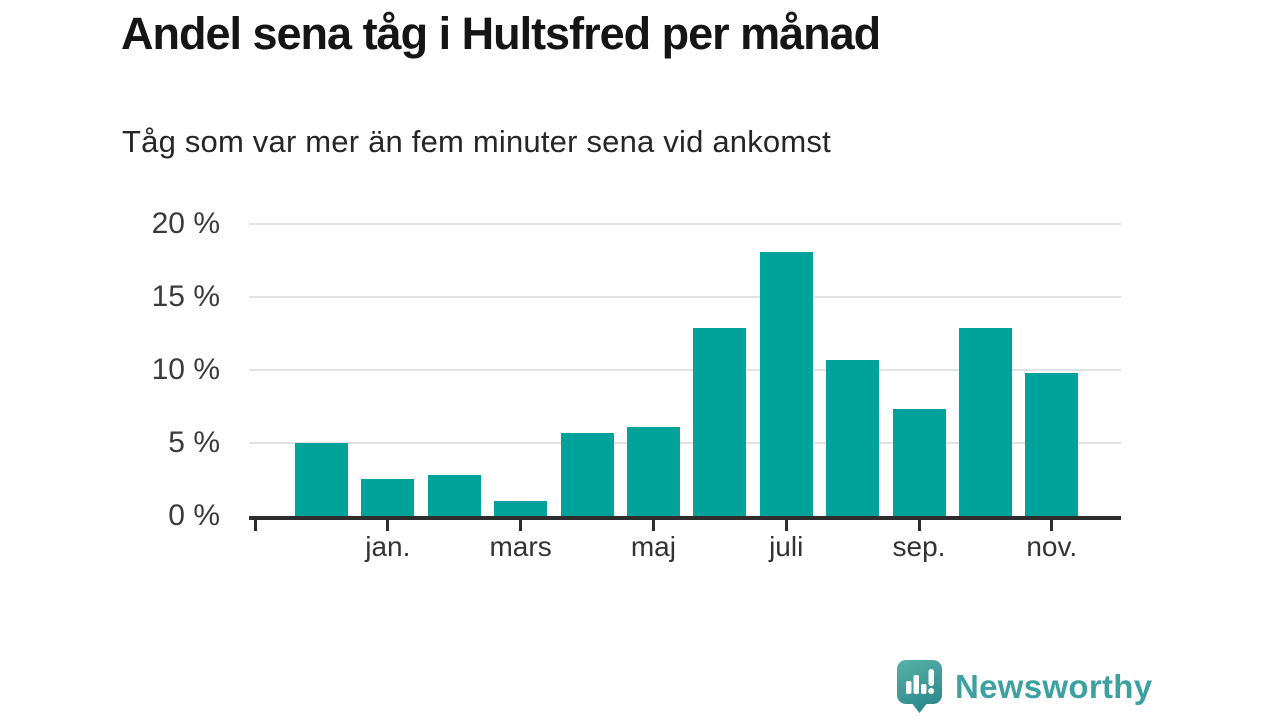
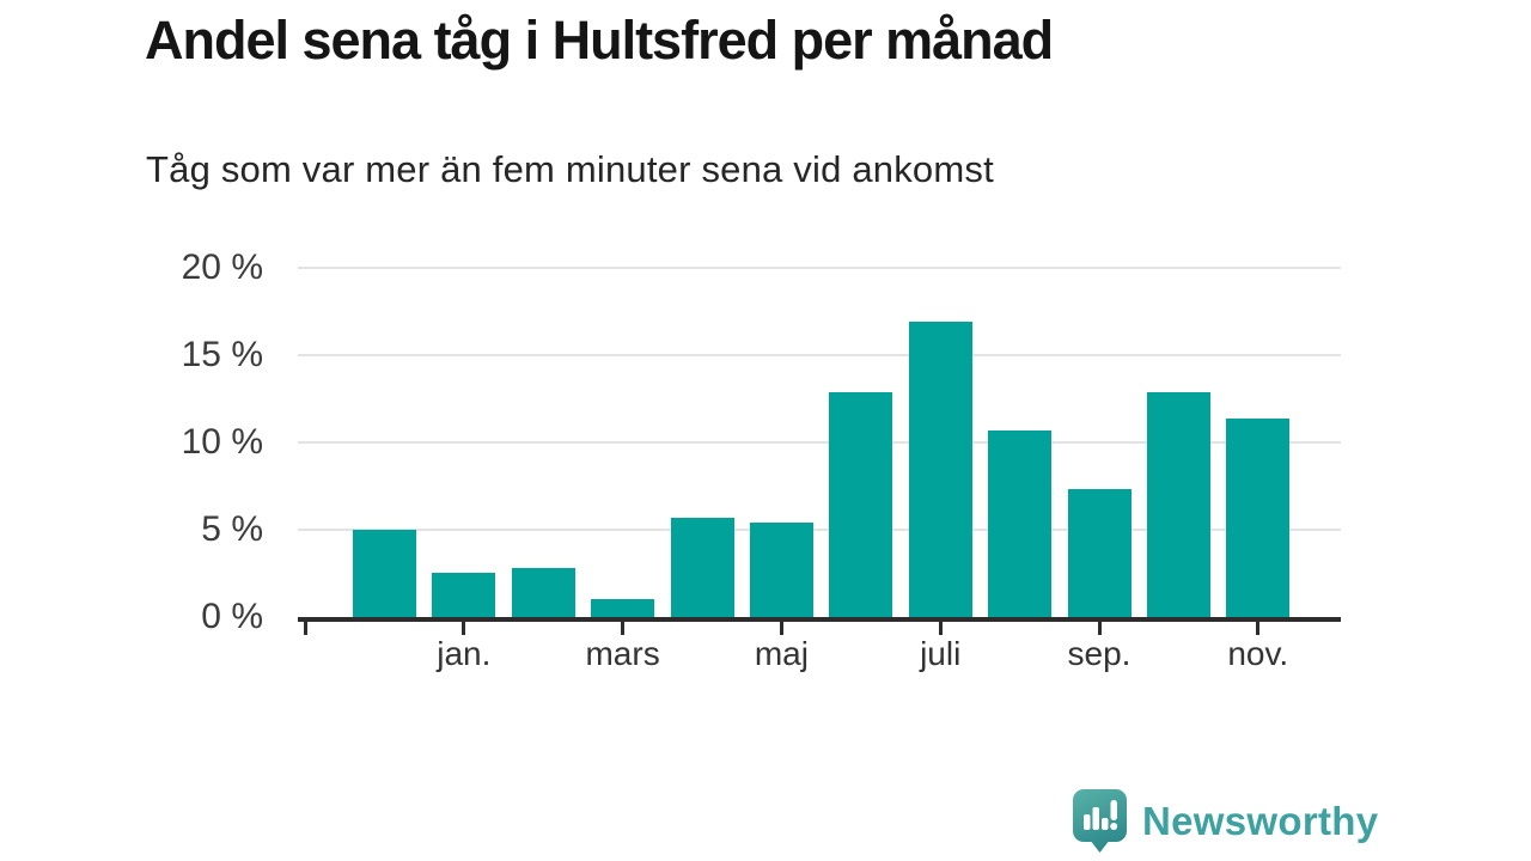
maj: 6.1% -> 5.4%
juli: 18.1% -> 16.9%
nov.: 9.8% -> 11.4%
